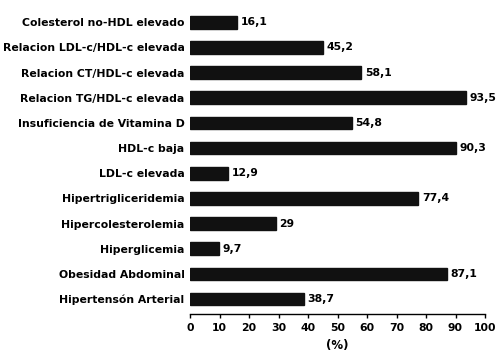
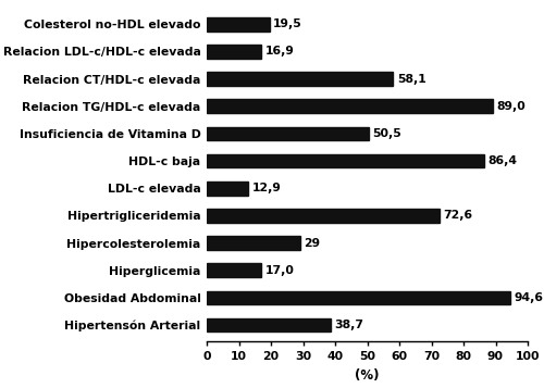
Colesterol no-HDL elevado: 16,1 -> 19,5
Relacion LDL-c/HDL-c elevada: 45,2 -> 16,9
Relacion TG/HDL-c elevada: 93,5 -> 89,0
Insuficiencia de Vitamina D: 54,8 -> 50,5
HDL-c baja: 90,3 -> 86,4
Hipertrigliceridemia: 77,4 -> 72,6
Hiperglicemia: 9,7 -> 17,0
Obesidad Abdominal: 87,1 -> 94,6
